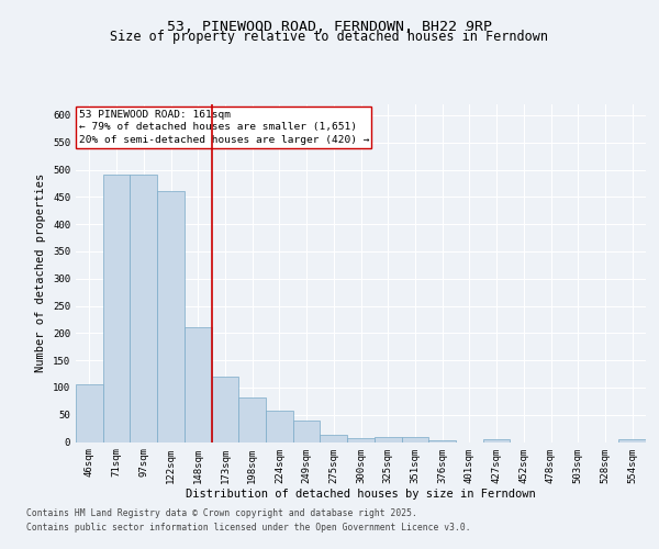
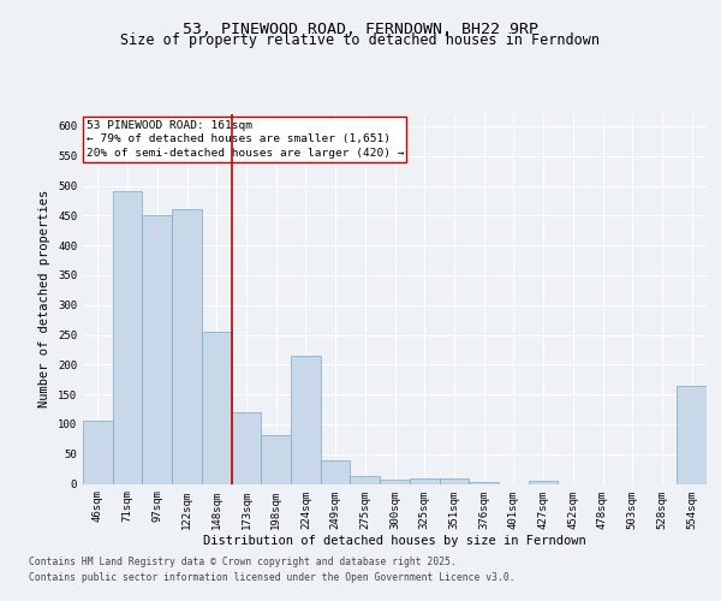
97sqm: 490 -> 450
148sqm: 210 -> 255
224sqm: 57 -> 215
554sqm: 5 -> 165
